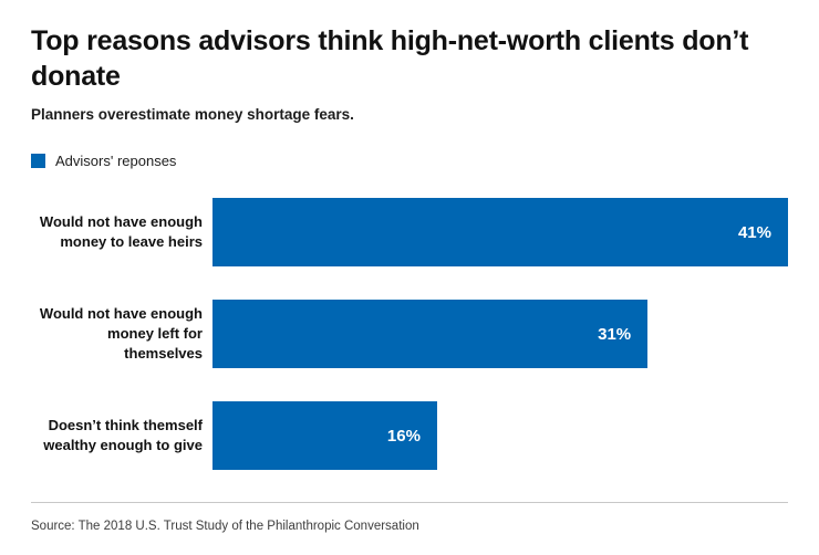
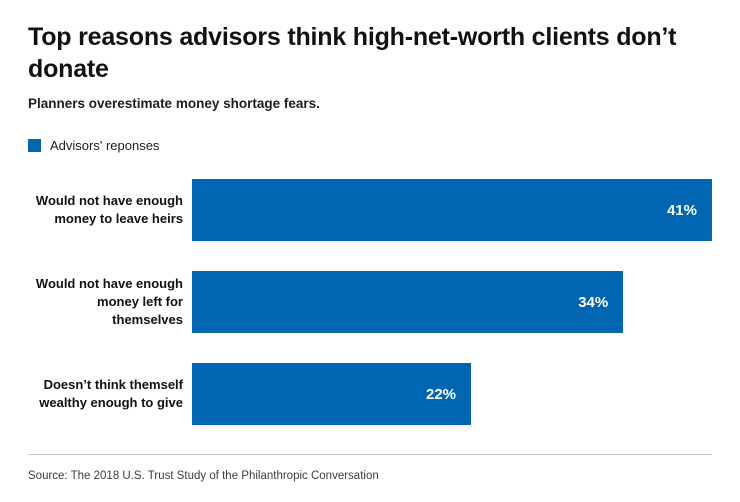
Would not have enough money left for themselves: 31% -> 34%
Doesn’t think themself wealthy enough to give: 16% -> 22%
